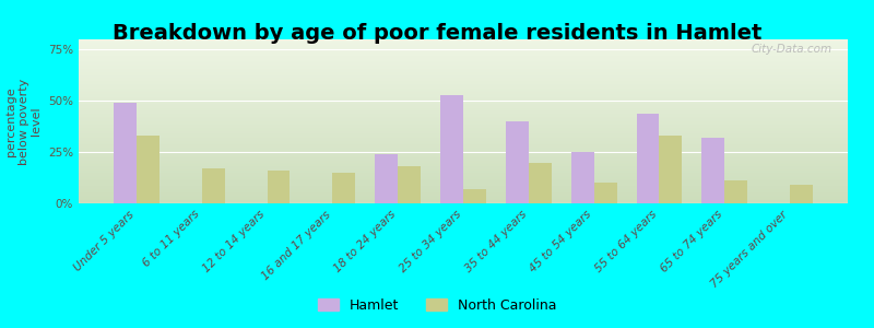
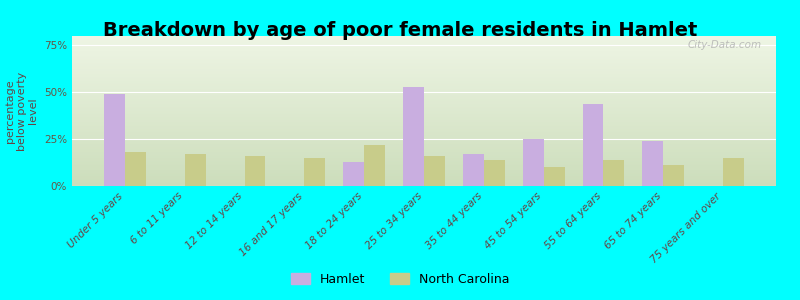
North Carolina/Under 5 years: 33% -> 18%
Hamlet/18 to 24 years: 24% -> 13%
North Carolina/18 to 24 years: 18% -> 22%
North Carolina/25 to 34 years: 7% -> 16%
Hamlet/35 to 44 years: 40% -> 17%
North Carolina/35 to 44 years: 20% -> 14%
North Carolina/55 to 64 years: 33% -> 14%
Hamlet/65 to 74 years: 32% -> 24%
North Carolina/75 years and over: 9% -> 15%
